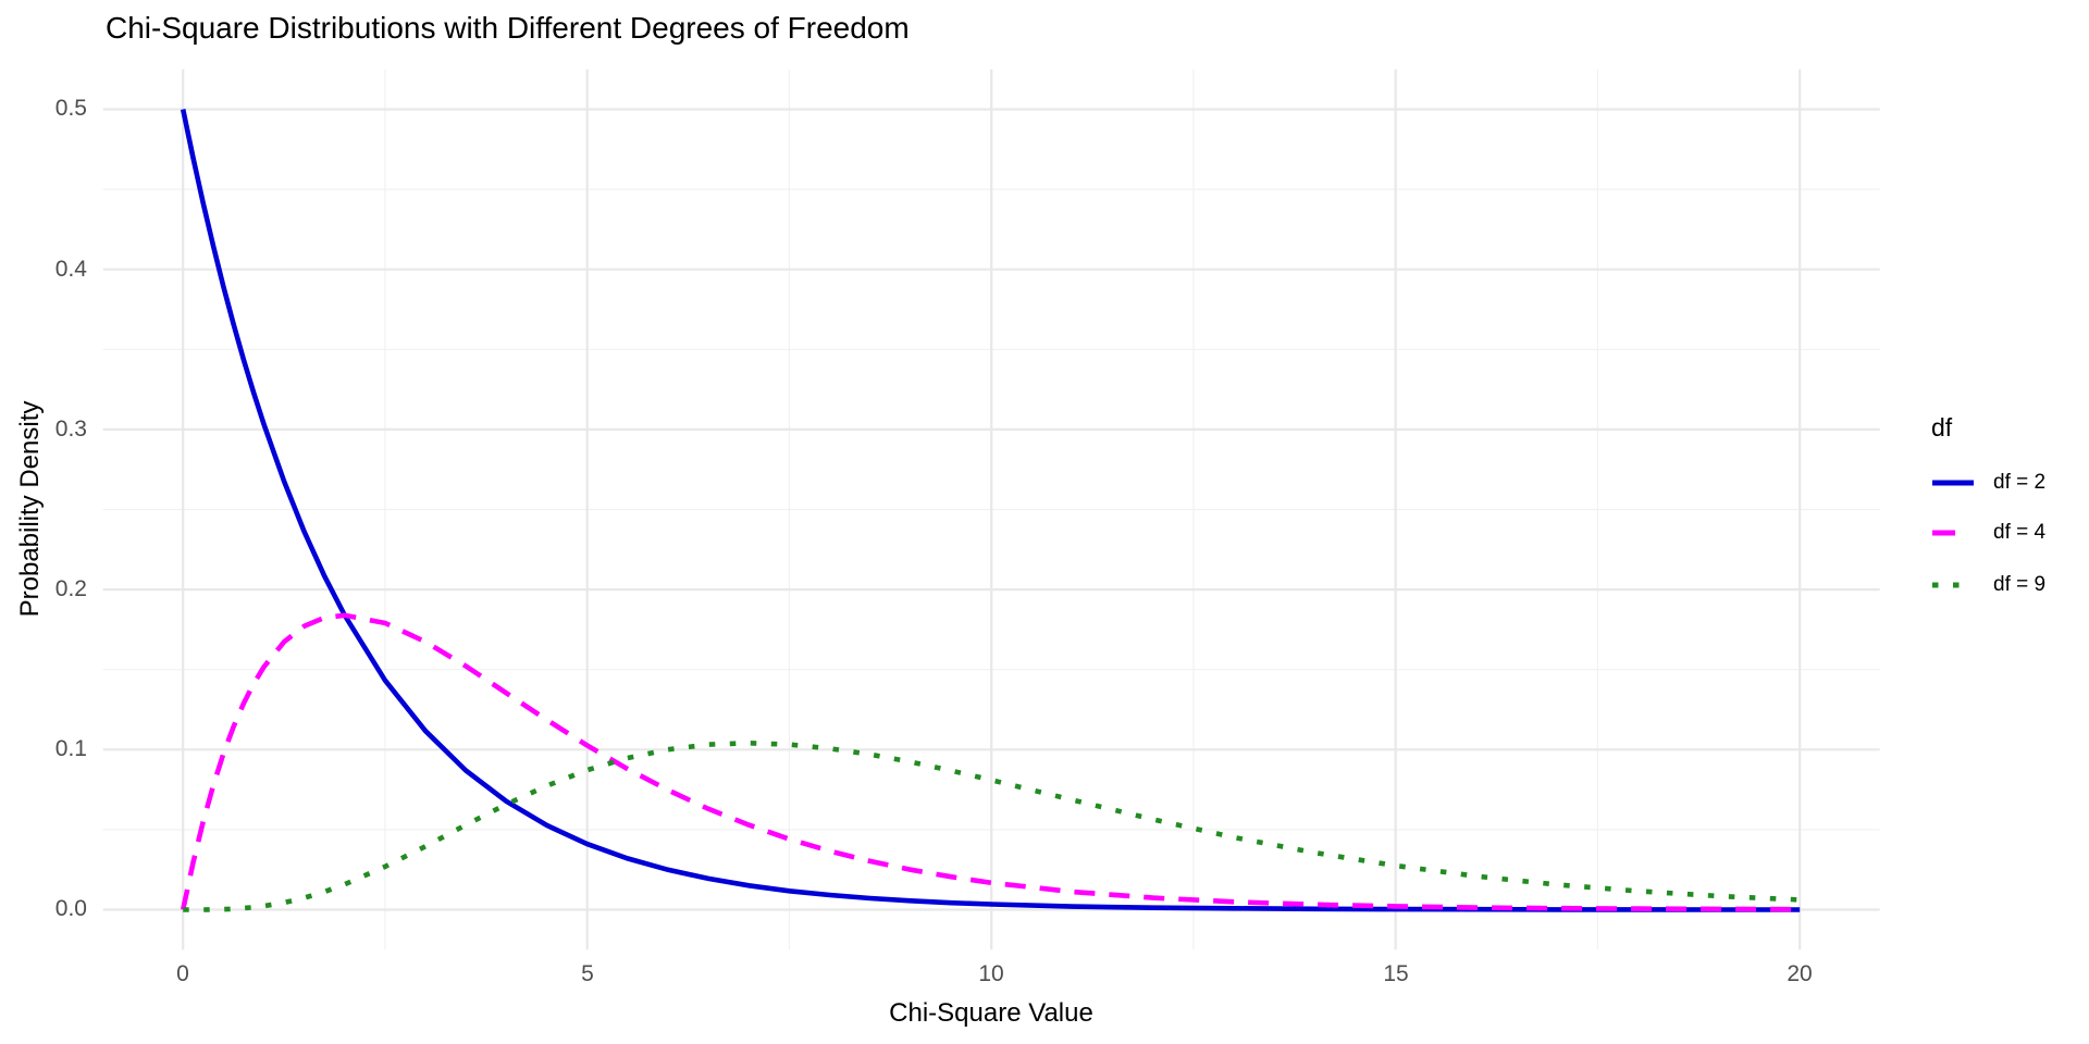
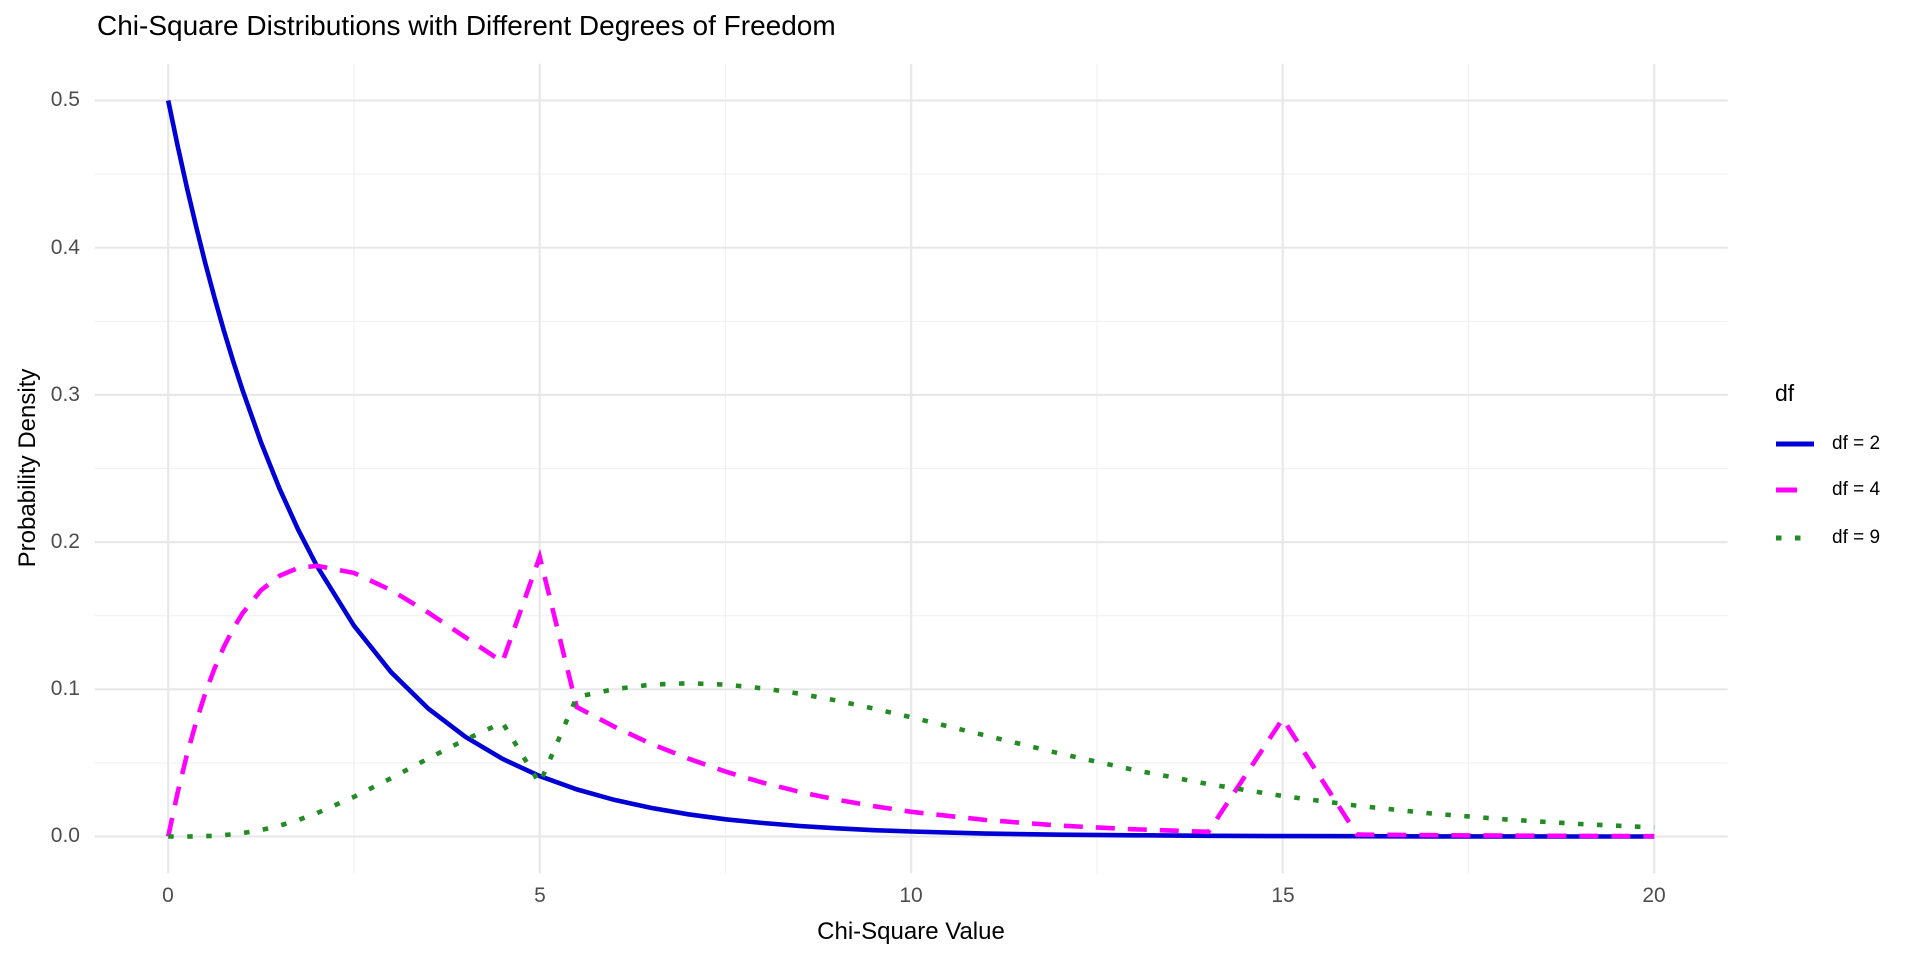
df = 4/5: 0.103 -> 0.190
df = 9/5: 0.087 -> 0.036
df = 4/15: 0.002 -> 0.080
